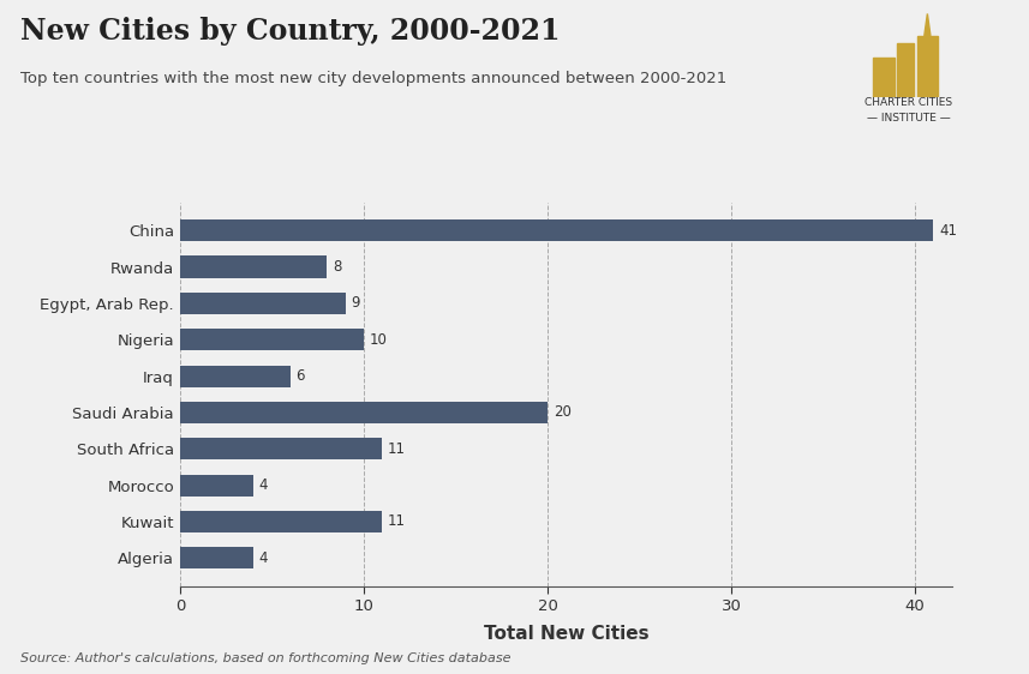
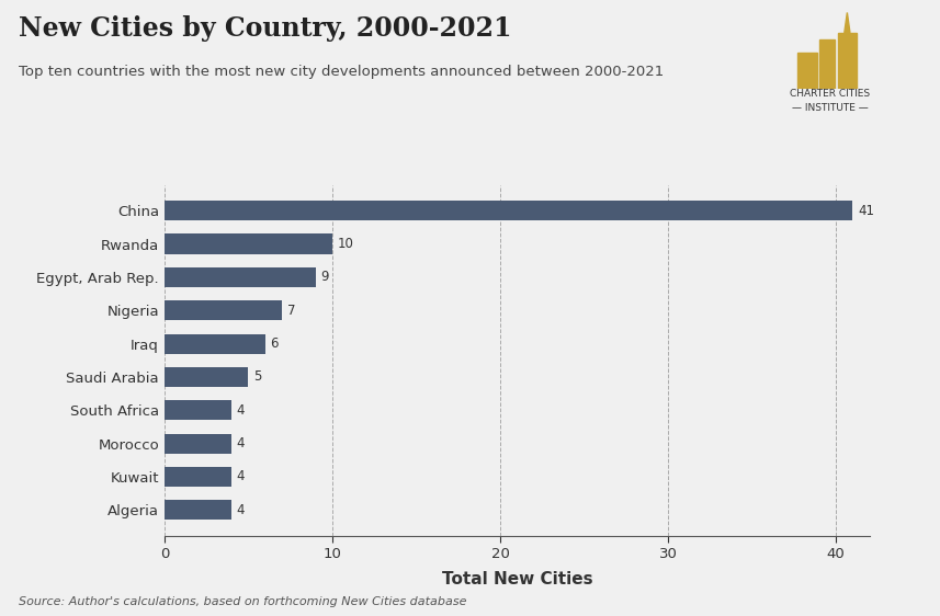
Rwanda: 8 -> 10
Nigeria: 10 -> 7
Saudi Arabia: 20 -> 5
South Africa: 11 -> 4
Kuwait: 11 -> 4
